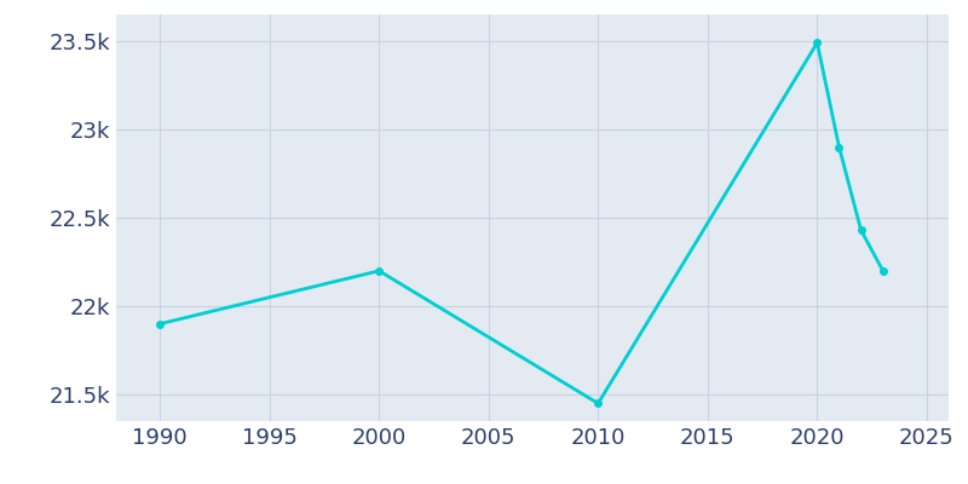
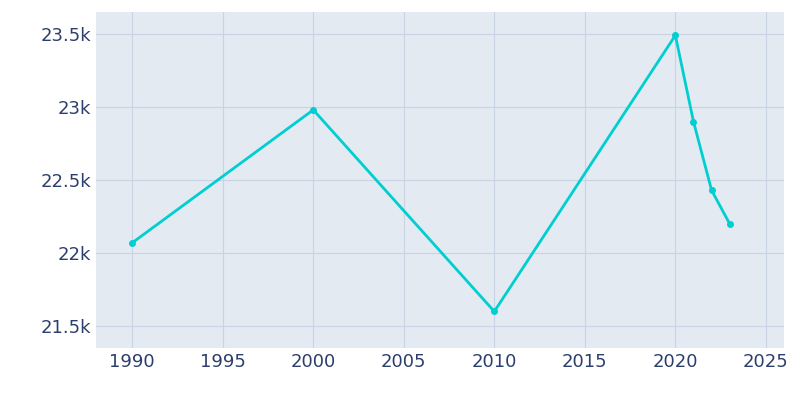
1990: 21.90k -> 22.07k
2000: 22.20k -> 22.98k
2010: 21.45k -> 21.60k
